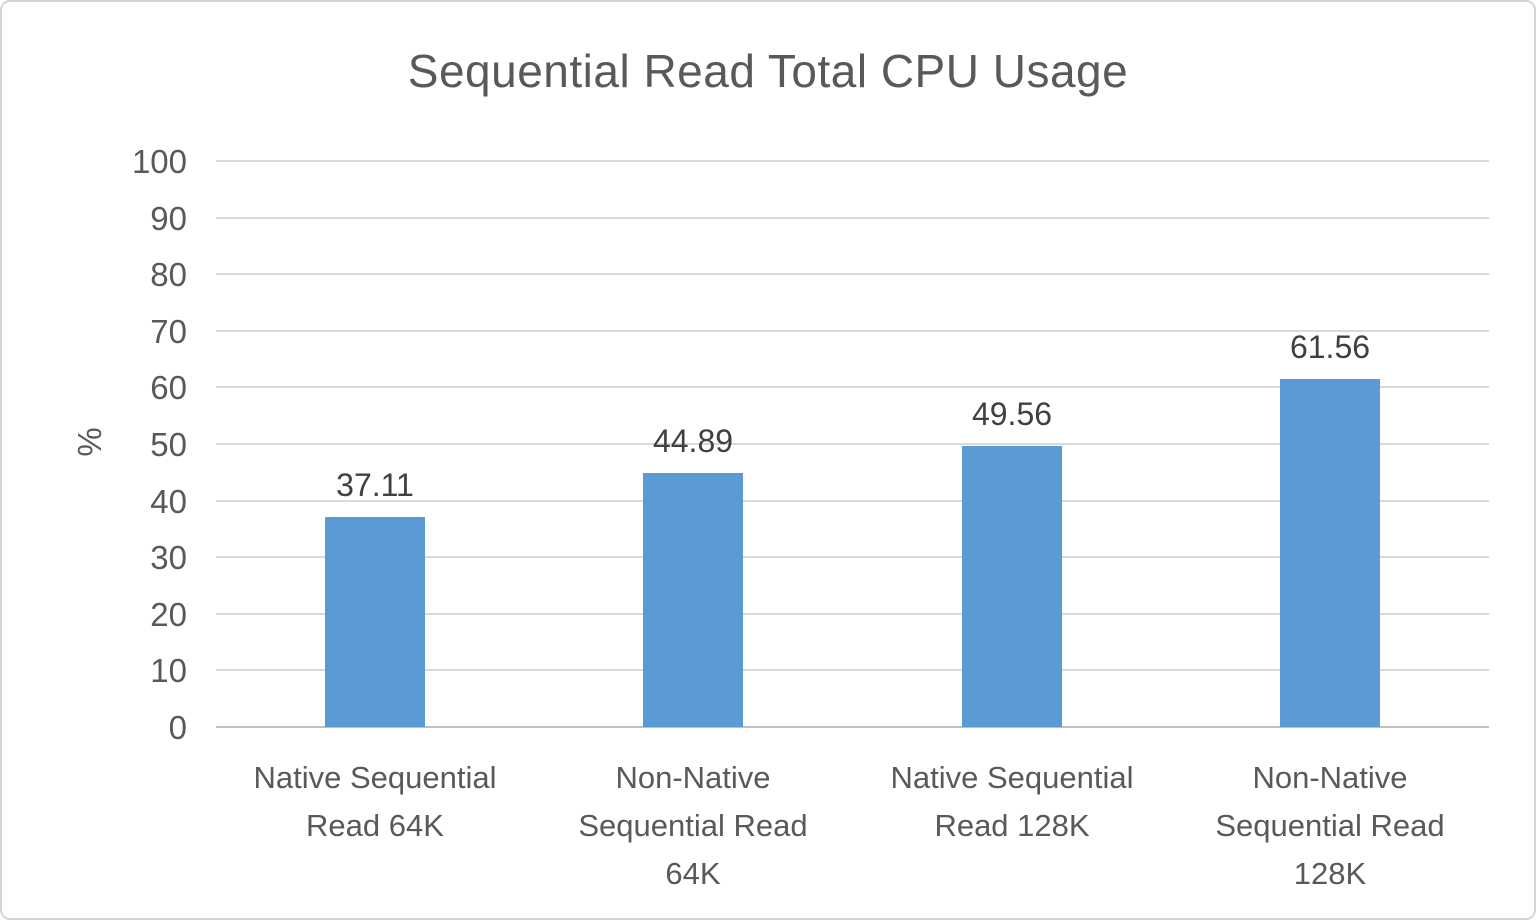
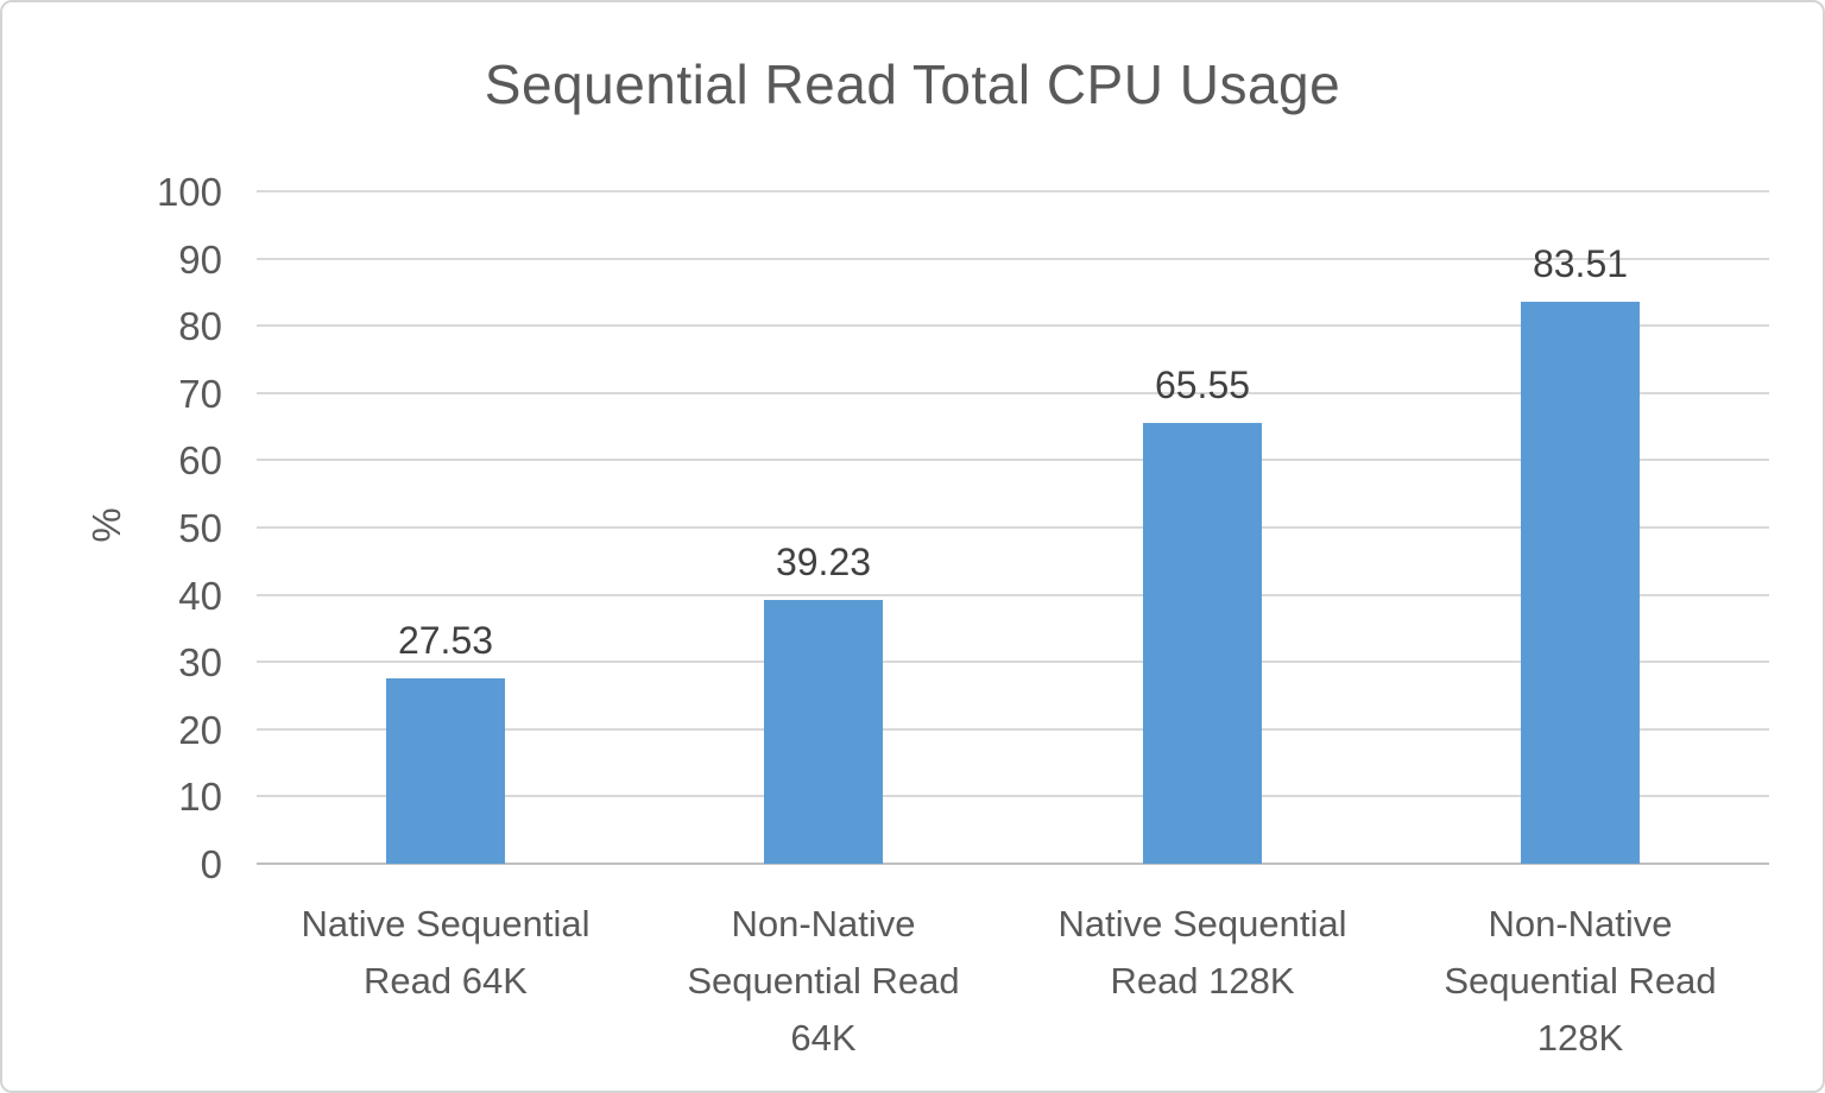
Native Sequential Read 64K: 37.11 -> 27.53
Non-Native Sequential Read 64K: 44.89 -> 39.23
Native Sequential Read 128K: 49.56 -> 65.55
Non-Native Sequential Read 128K: 61.56 -> 83.51
